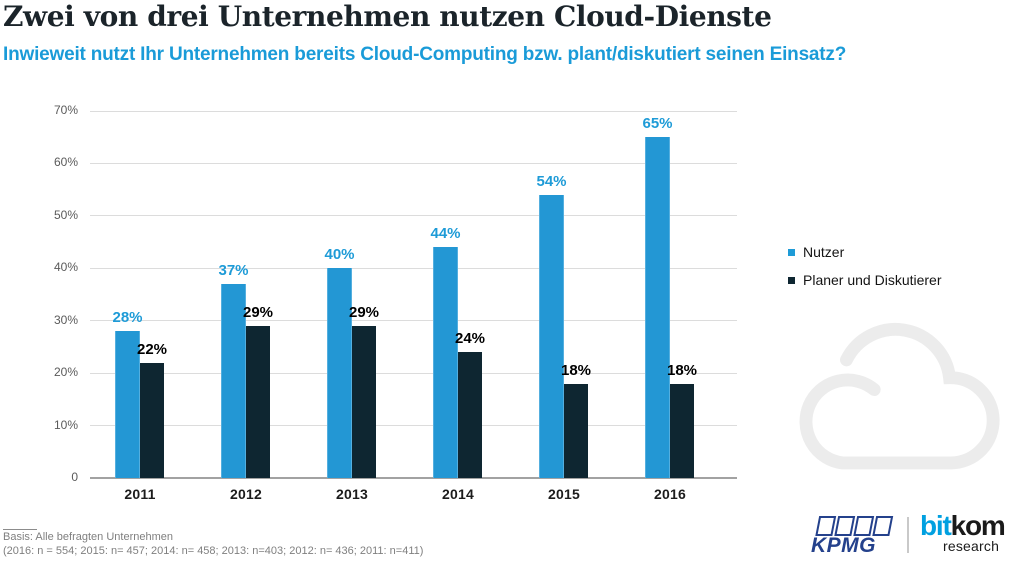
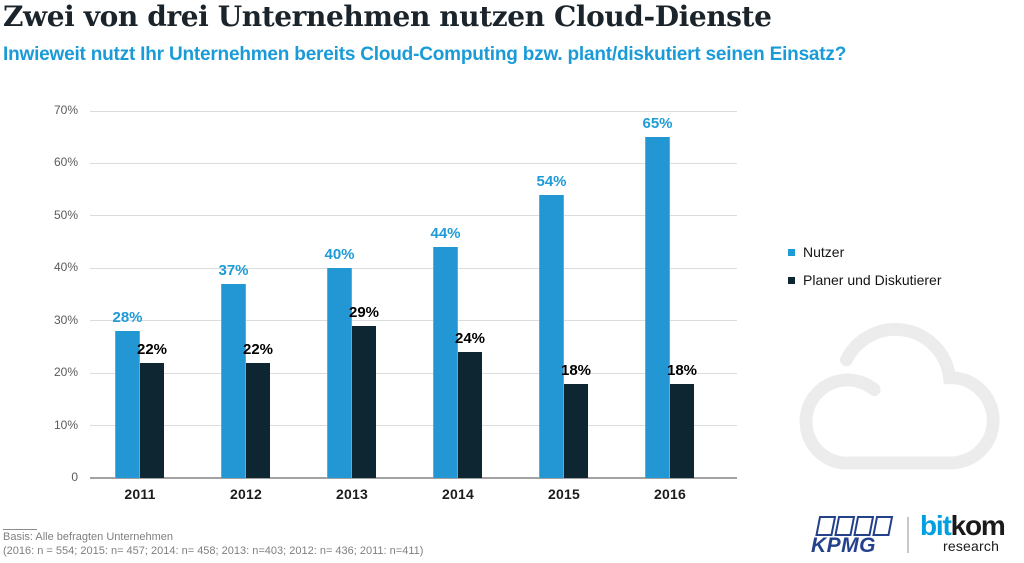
Planer und Diskutierer/2012: 29% -> 22%
